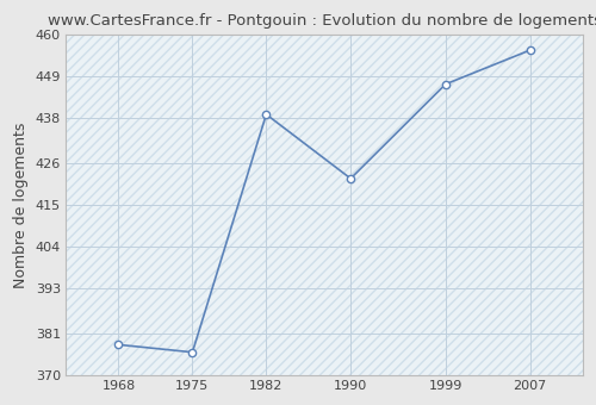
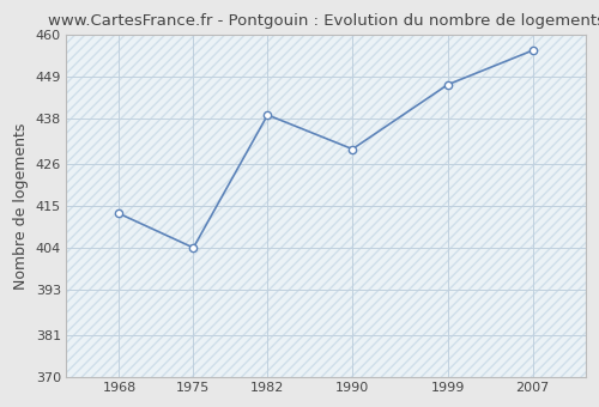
1968: 378 -> 413
1975: 376 -> 404
1990: 422 -> 430
